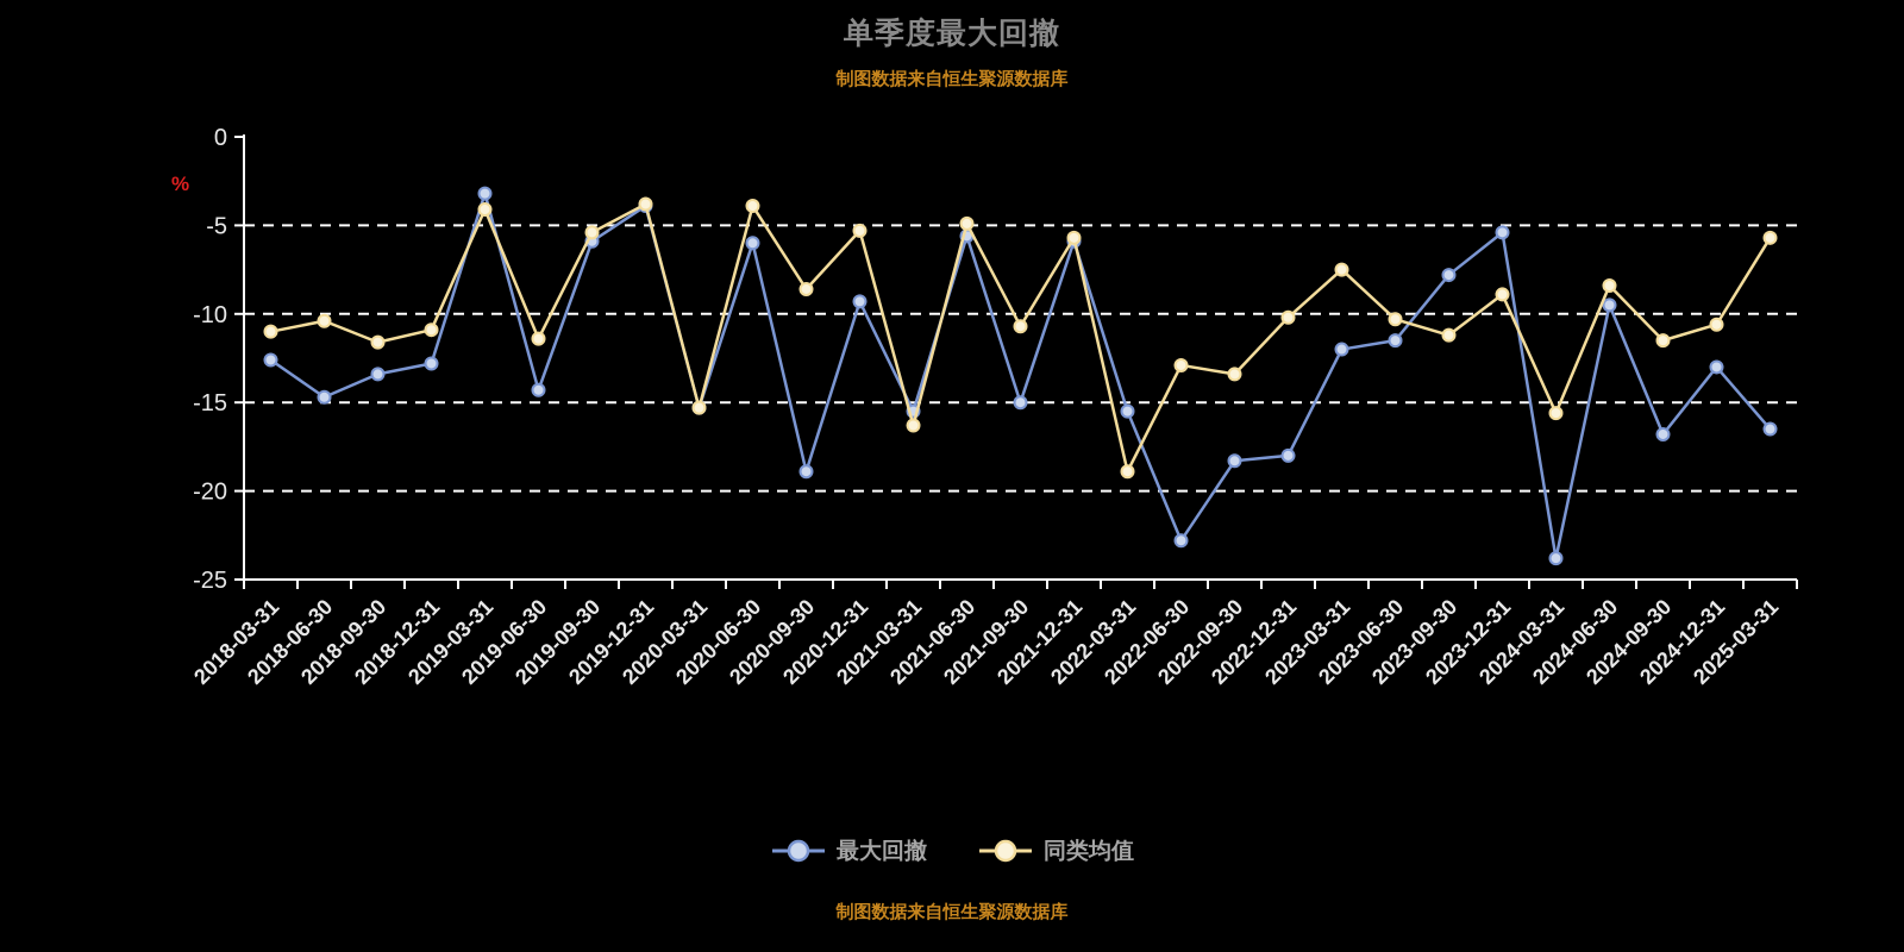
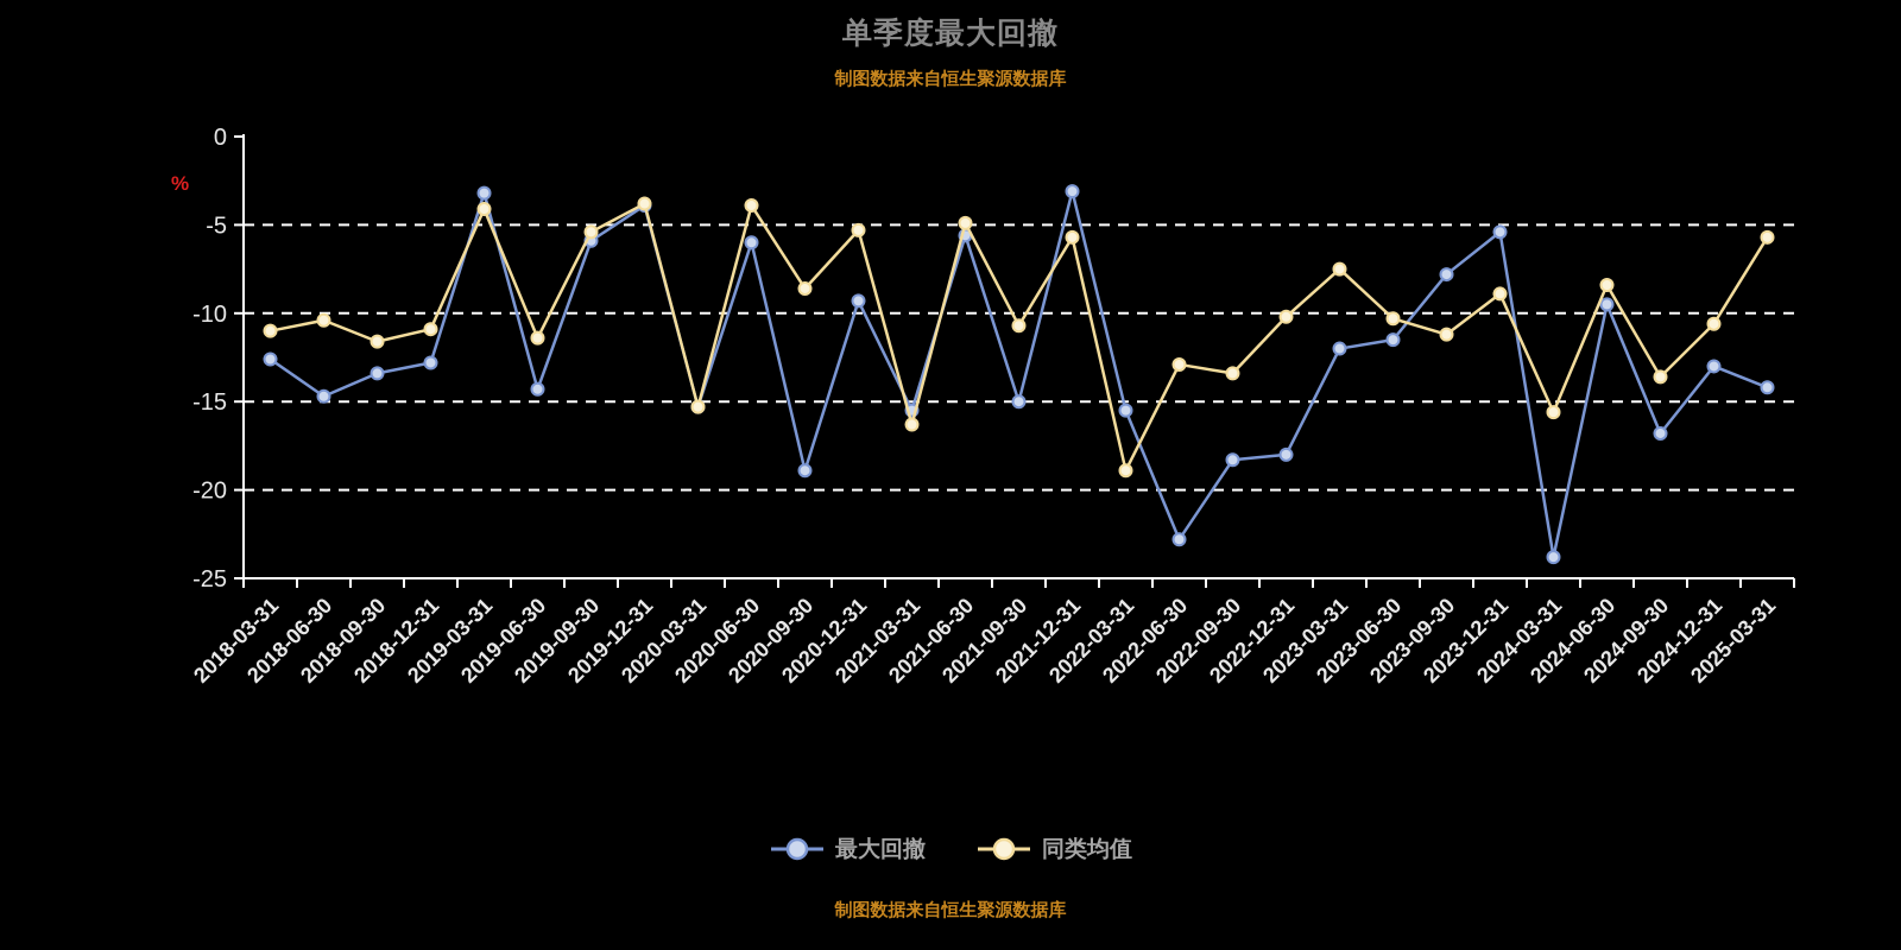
最大回撤/2021-12-31: -5.9 -> -3.1
同类均值/2024-09-30: -11.5 -> -13.6
最大回撤/2025-03-31: -16.5 -> -14.2
